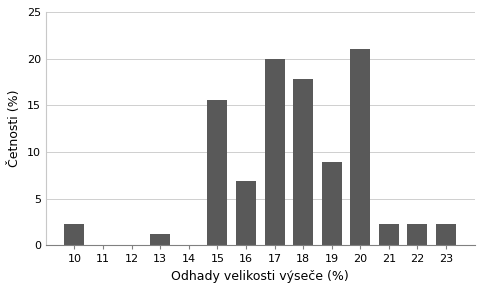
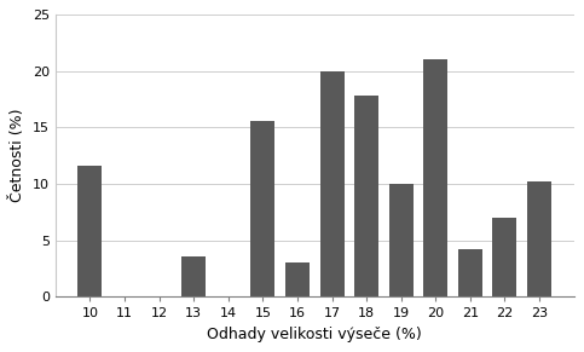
10: 2.3 -> 11.6
13: 1.2 -> 3.6
16: 6.9 -> 3.0
19: 8.9 -> 10.0
21: 2.3 -> 4.2
22: 2.3 -> 7.0
23: 2.3 -> 10.2
